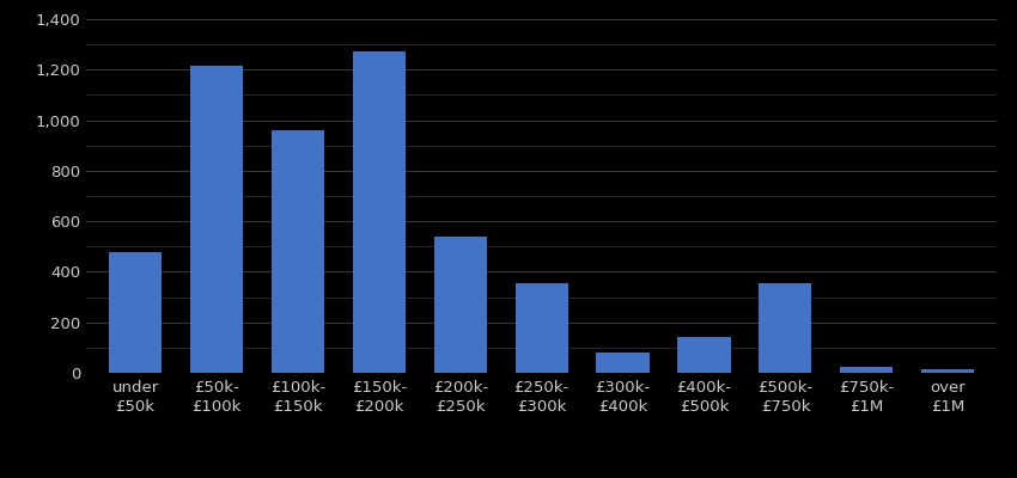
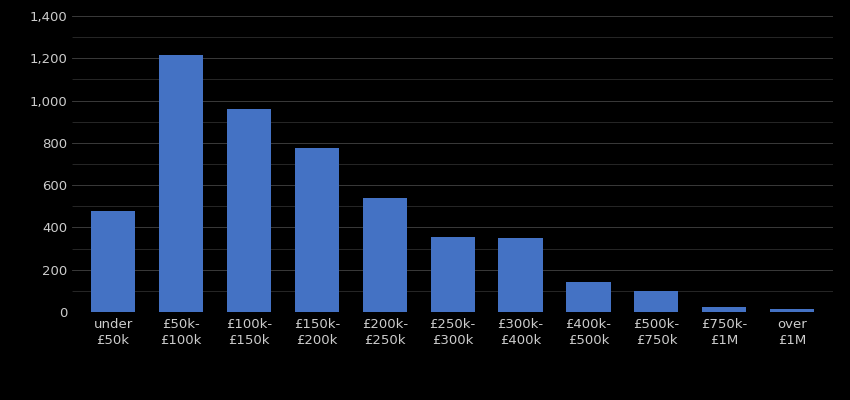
£150k- £200k: 1,270 -> 775
£300k- £400k: 80 -> 348
£500k- £750k: 355 -> 100
